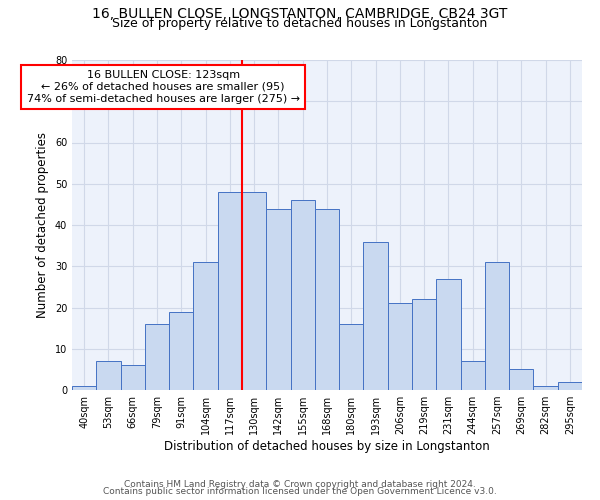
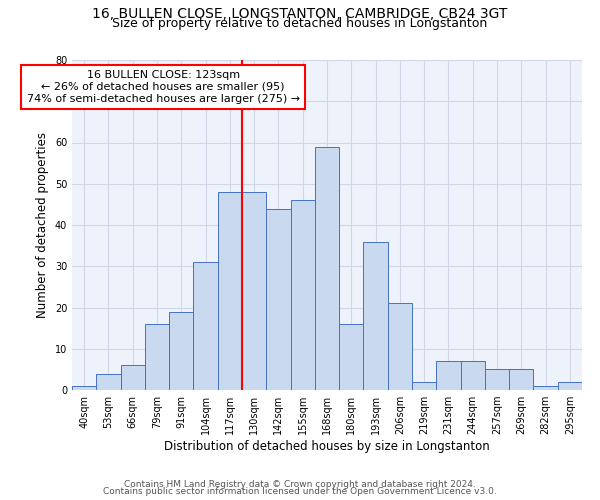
53sqm: 7 -> 4
168sqm: 44 -> 59
219sqm: 22 -> 2
231sqm: 27 -> 7
257sqm: 31 -> 5
